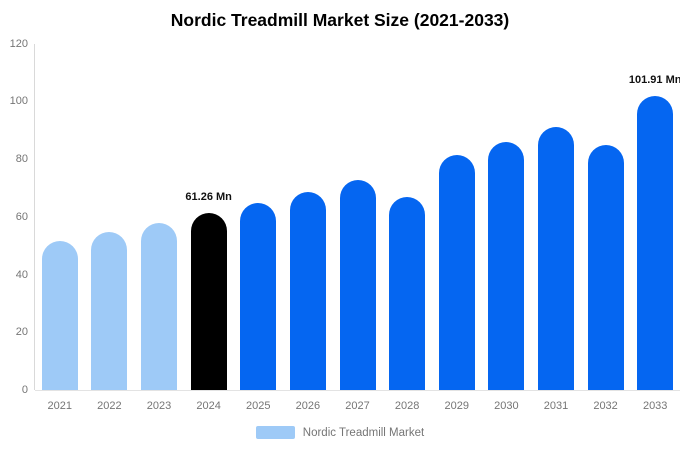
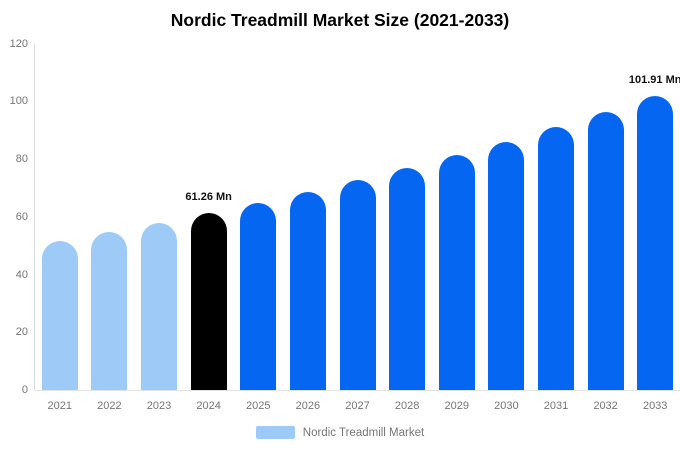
2028: 67 -> 77
2032: 85 -> 96
